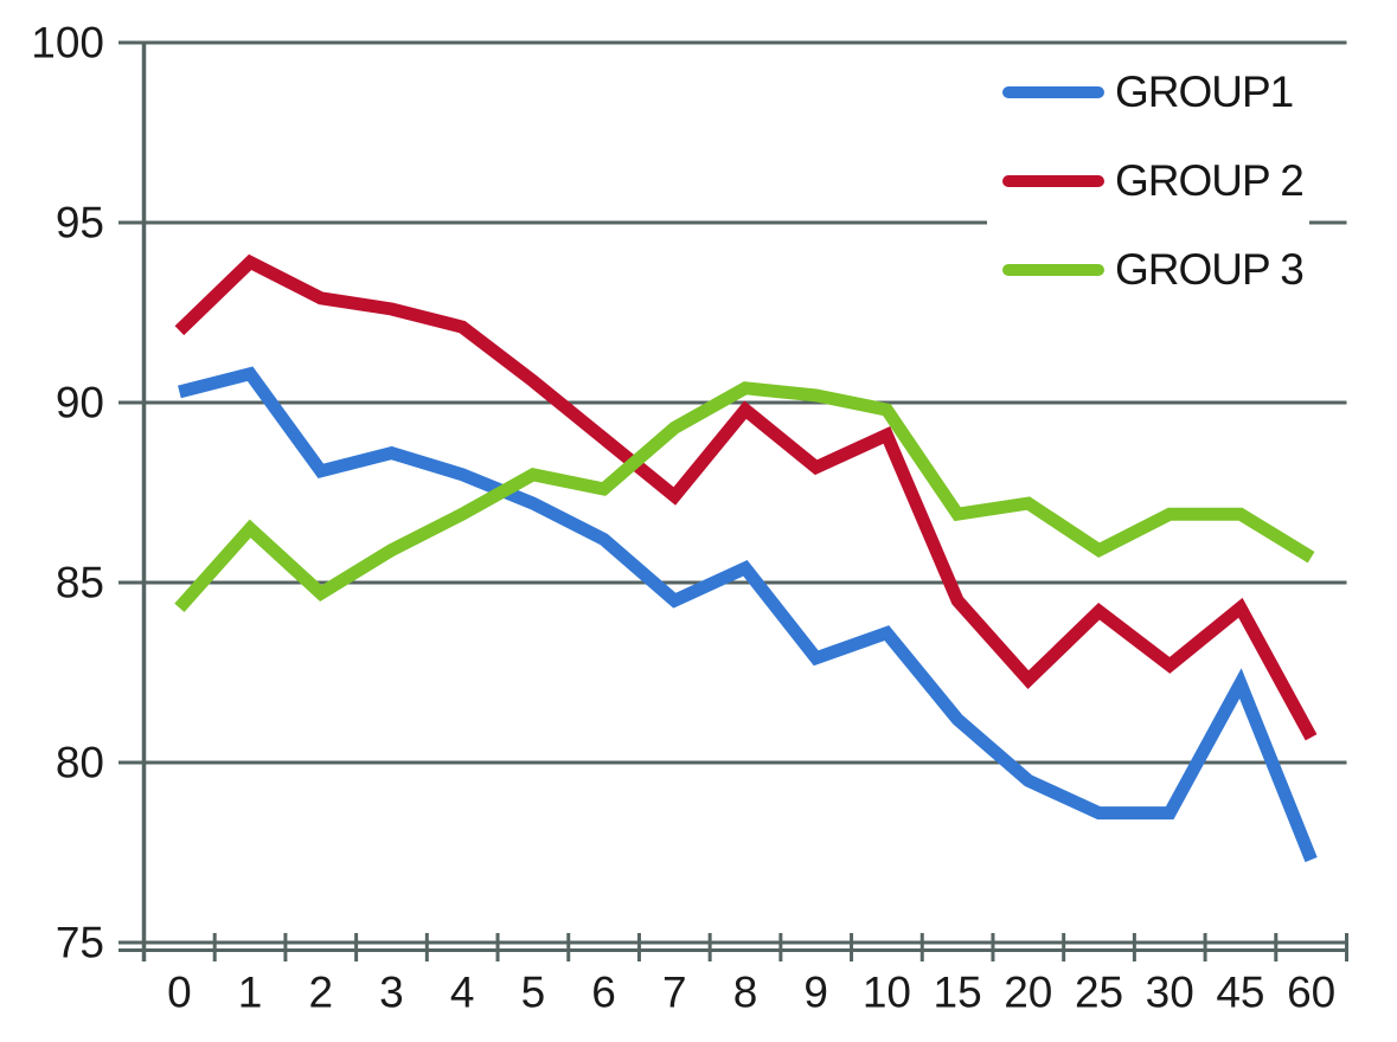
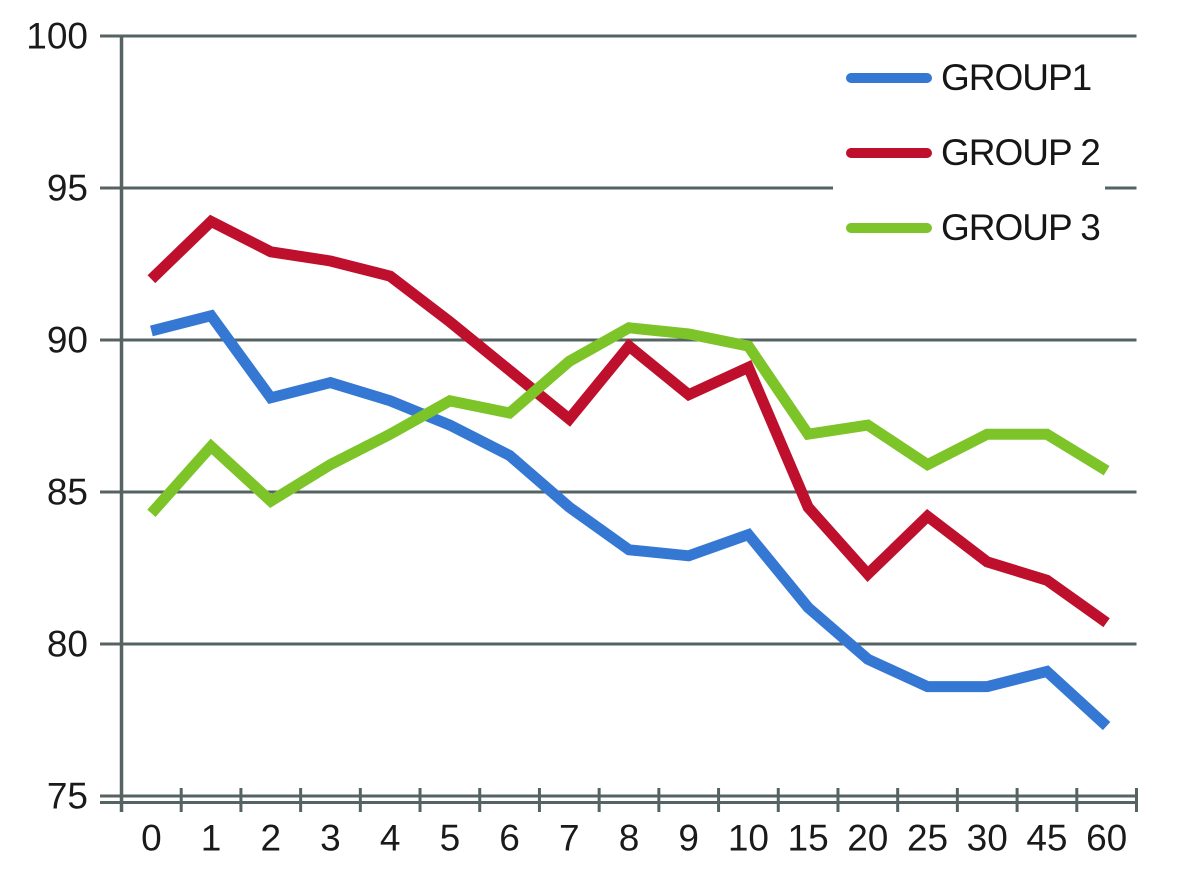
GROUP1/8: 85.4 -> 83.1
GROUP1/45: 82.2 -> 79.1
GROUP 2/45: 84.3 -> 82.1
